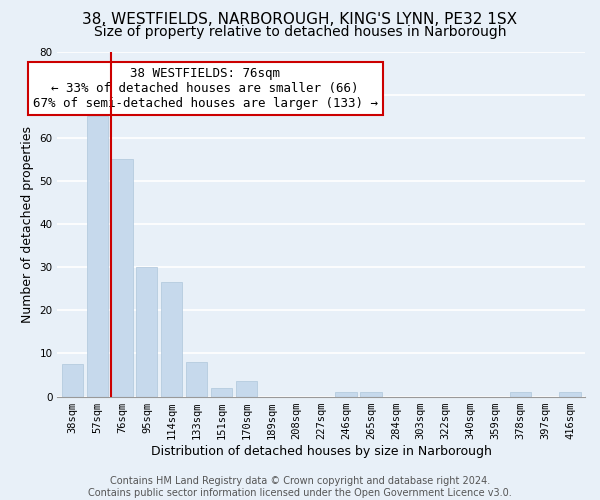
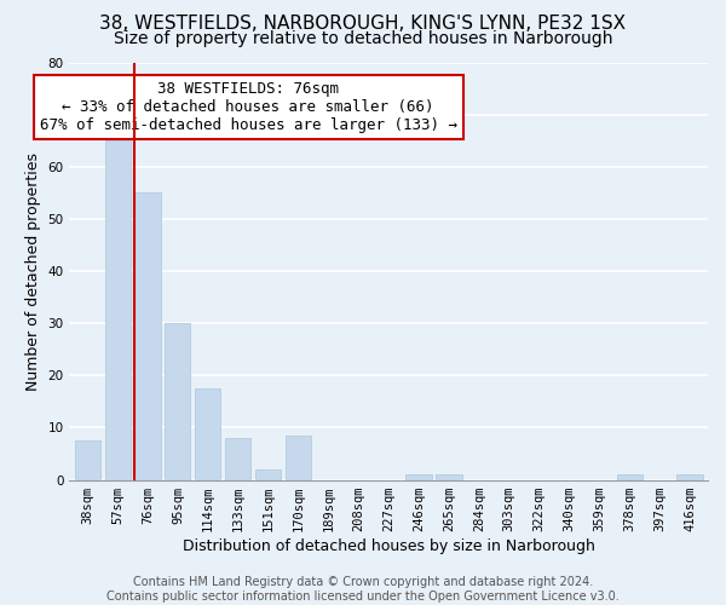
114sqm: 26.5 -> 17.5
170sqm: 3.5 -> 8.5
